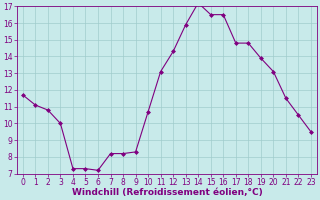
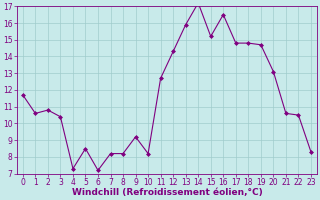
1: 11.1 -> 10.6
3: 10.0 -> 10.4
5: 7.3 -> 8.5
9: 8.3 -> 9.2
10: 10.7 -> 8.2
11: 13.1 -> 12.7
15: 16.5 -> 15.2
19: 13.9 -> 14.7
21: 11.5 -> 10.6
23: 9.5 -> 8.3
